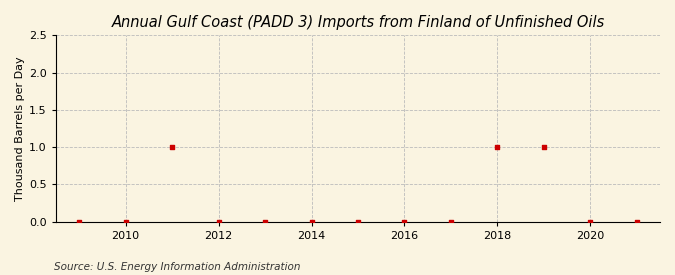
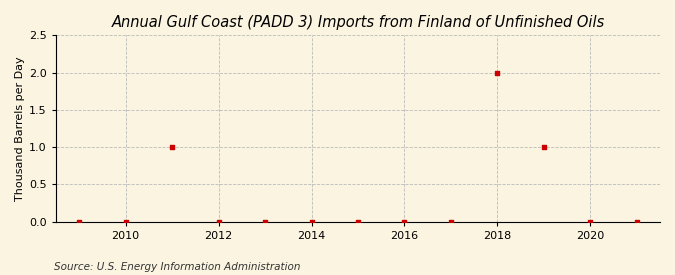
2018: 1 -> 2
